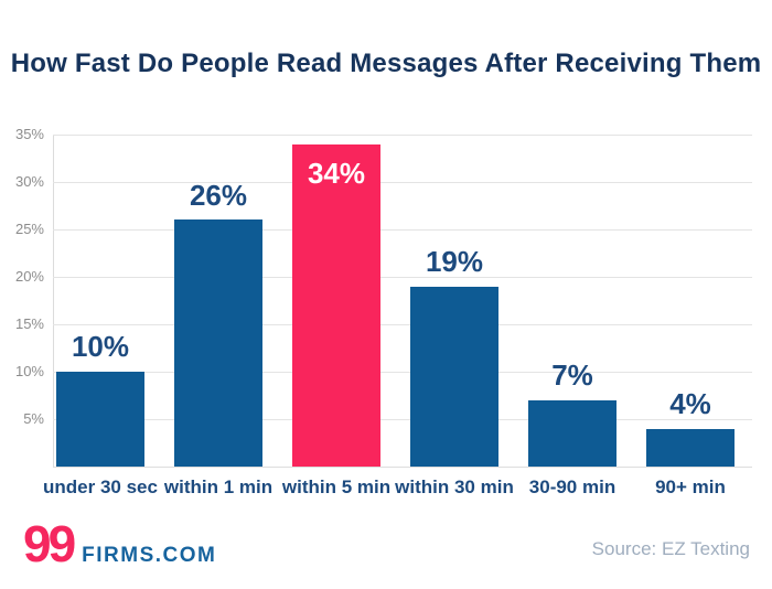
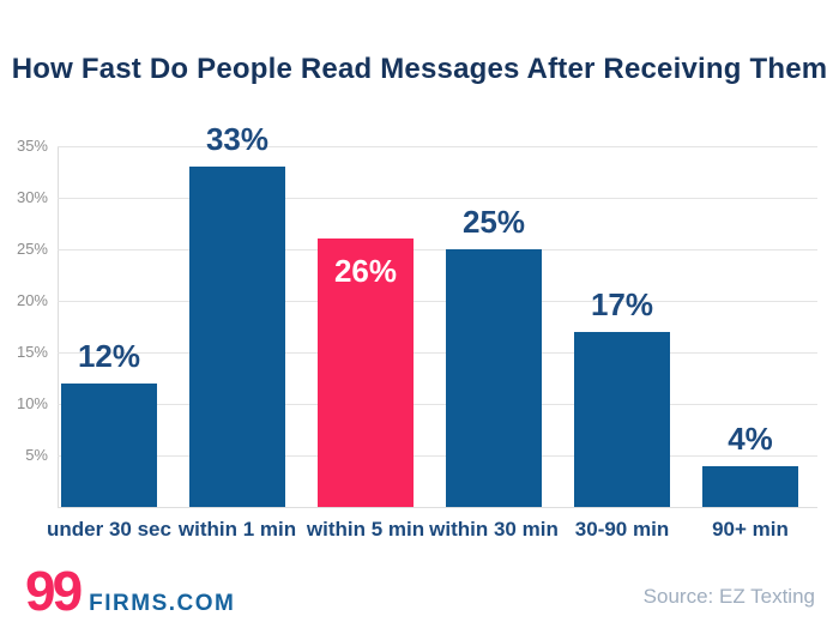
under 30 sec: 10% -> 12%
within 1 min: 26% -> 33%
within 5 min: 34% -> 26%
within 30 min: 19% -> 25%
30-90 min: 7% -> 17%
